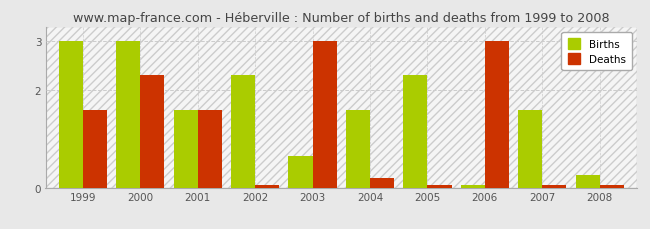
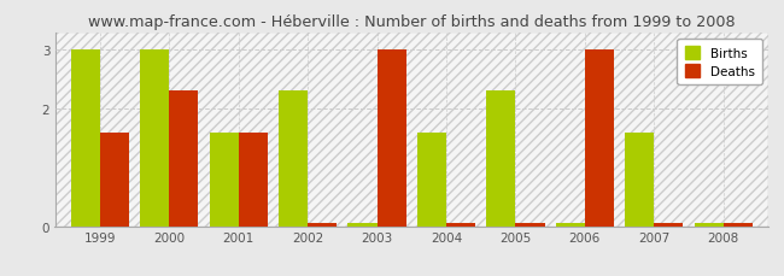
Births/2003: 0.65 -> 0.05
Deaths/2004: 0.20 -> 0.05
Births/2008: 0.25 -> 0.05
